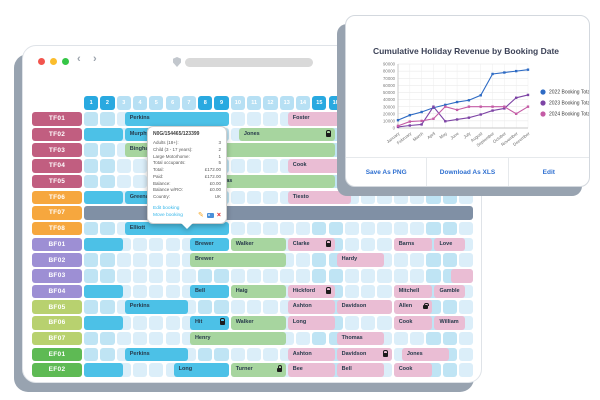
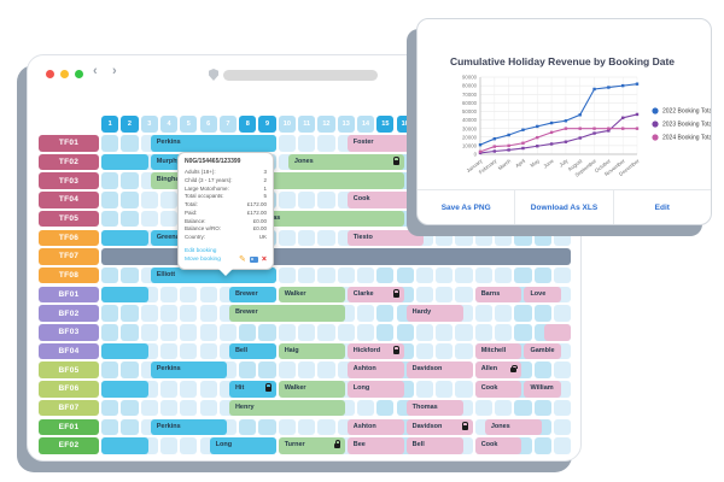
2023 Booking Total/April: 30000 -> 10000
2024 Booking Total/May: 30000 -> 20000
2024 Booking Total/November: 20000 -> 30000
